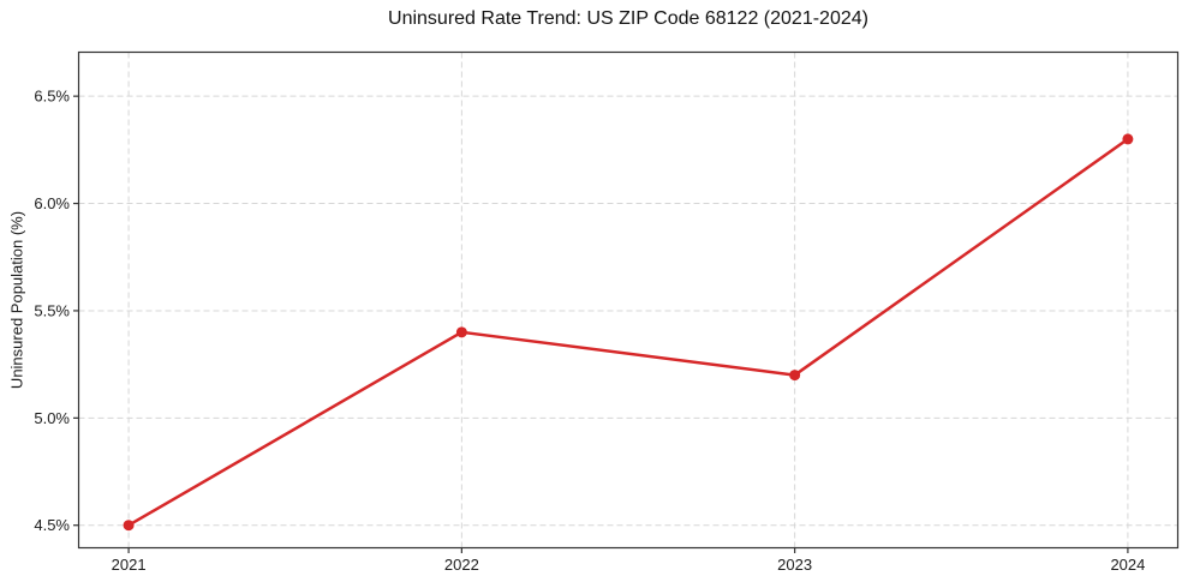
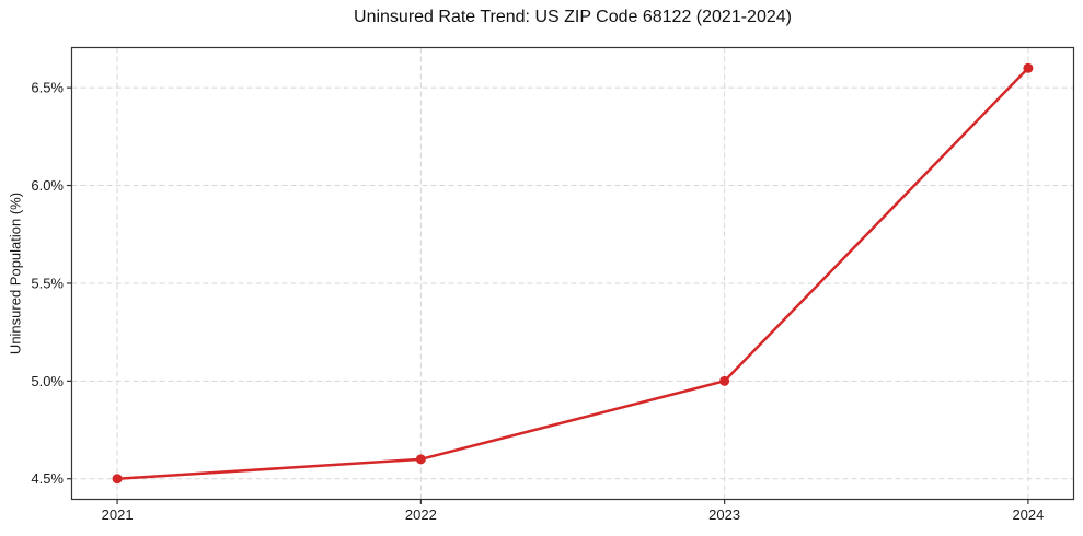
2022: 5.4% -> 4.6%
2023: 5.2% -> 5.0%
2024: 6.3% -> 6.6%
